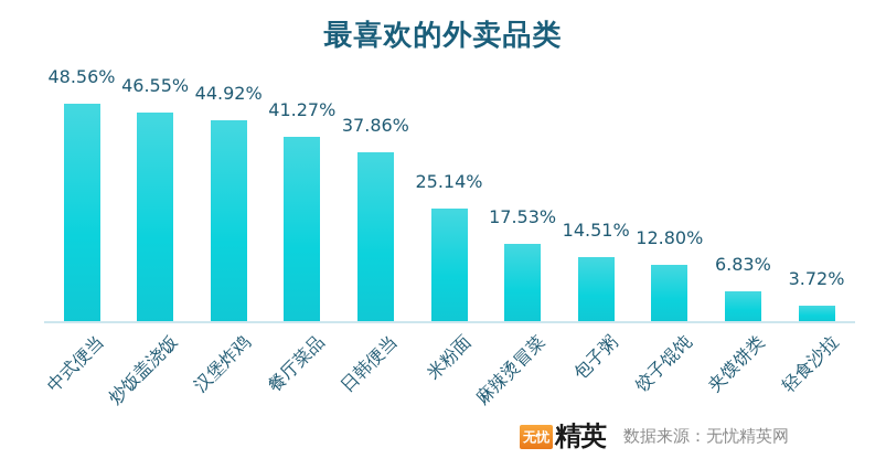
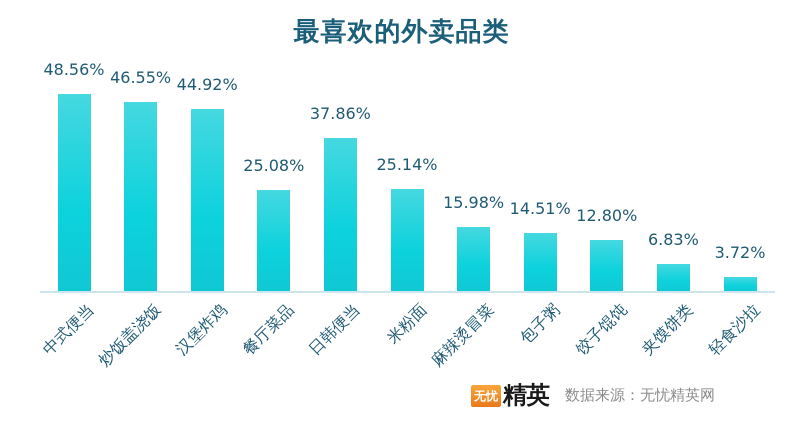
餐厅菜品: 41.27% -> 25.08%
麻辣烫冒菜: 17.53% -> 15.98%
